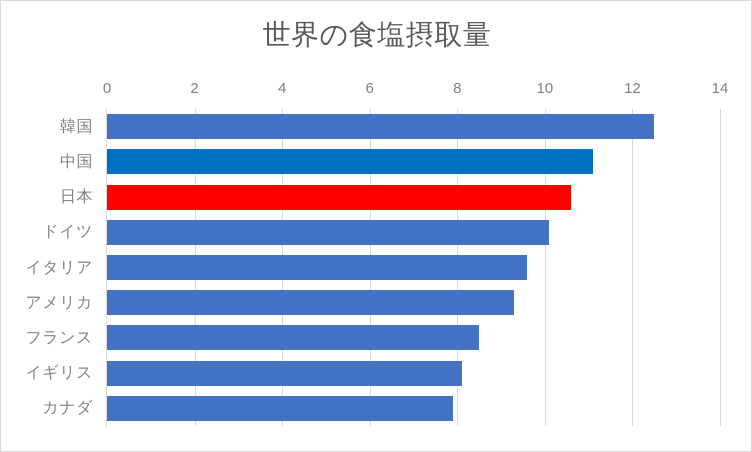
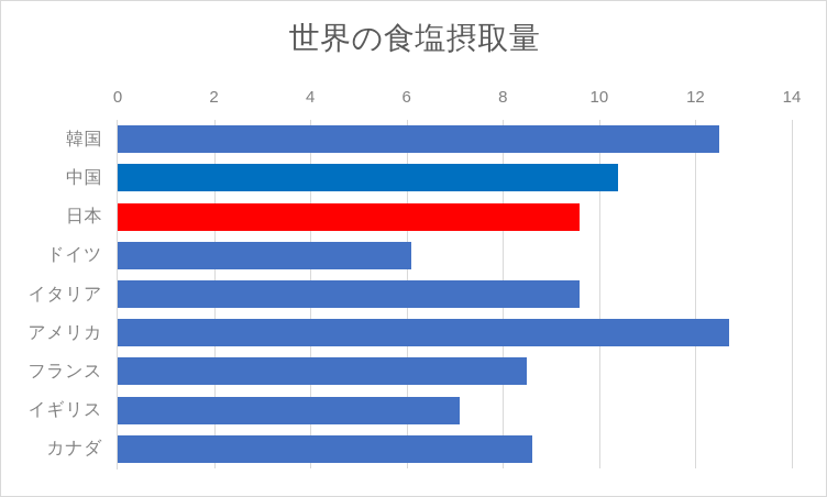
中国: 11.1 -> 10.4
日本: 10.6 -> 9.6
ドイツ: 10.1 -> 6.1
アメリカ: 9.3 -> 12.7
イギリス: 8.1 -> 7.1
カナダ: 7.9 -> 8.6
